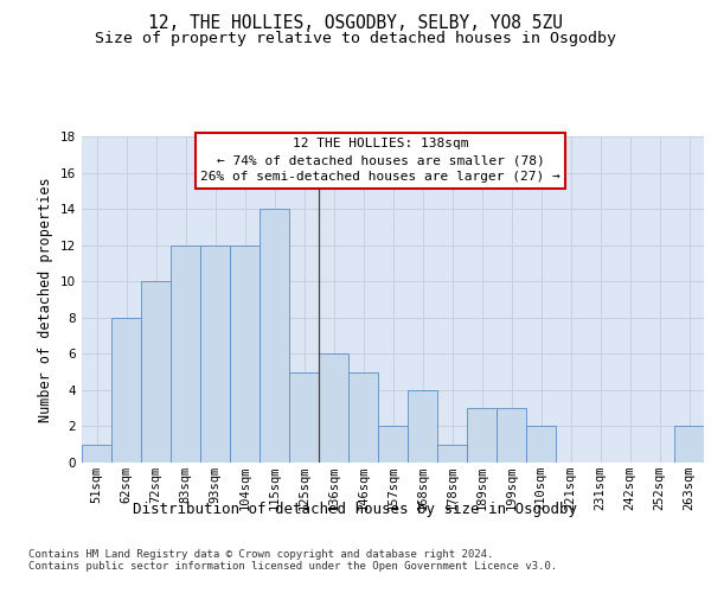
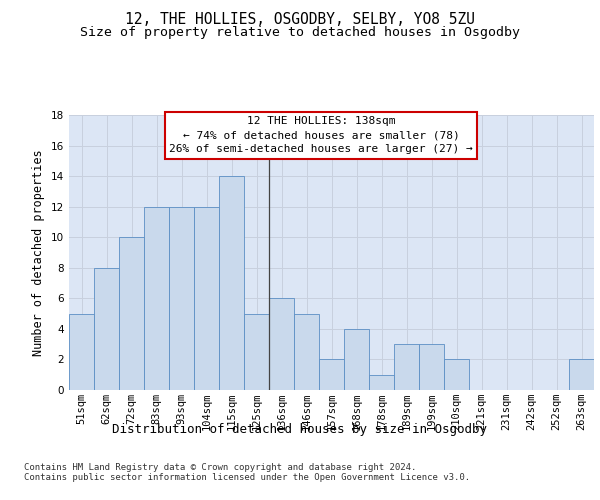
51sqm: 1 -> 5
